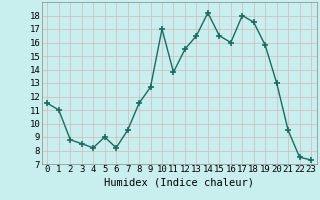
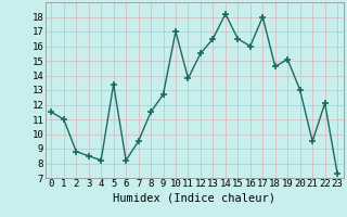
5: 9.0 -> 13.4
18: 17.5 -> 14.6
19: 15.8 -> 15.1
22: 7.5 -> 12.1
